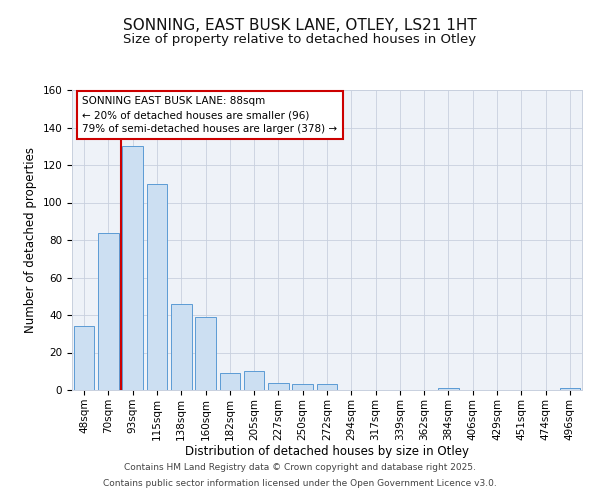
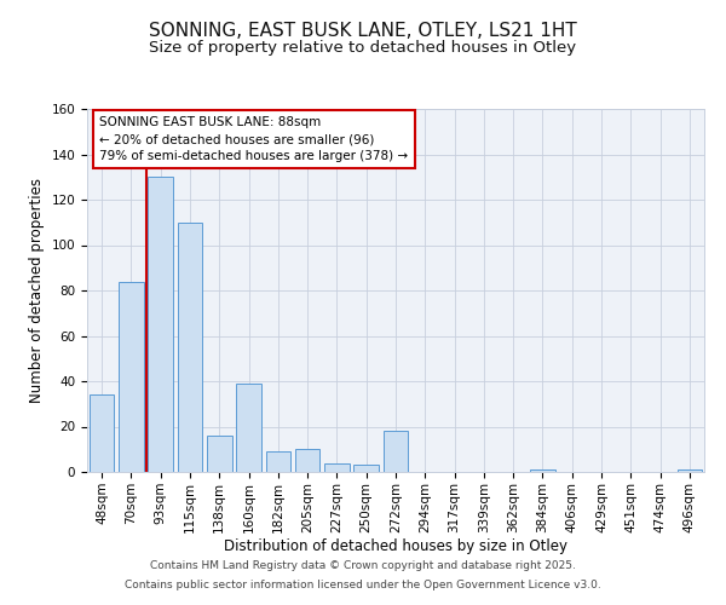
138sqm: 46 -> 16
272sqm: 3 -> 18
